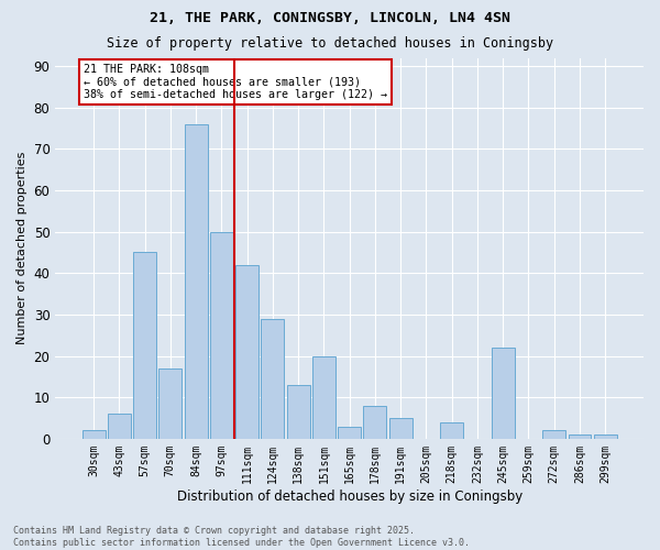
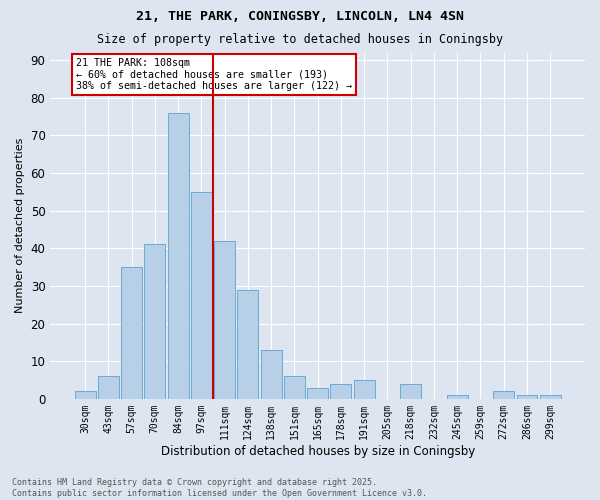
57sqm: 45 -> 35
70sqm: 17 -> 41
97sqm: 50 -> 55
151sqm: 20 -> 6
178sqm: 8 -> 4
245sqm: 22 -> 1
